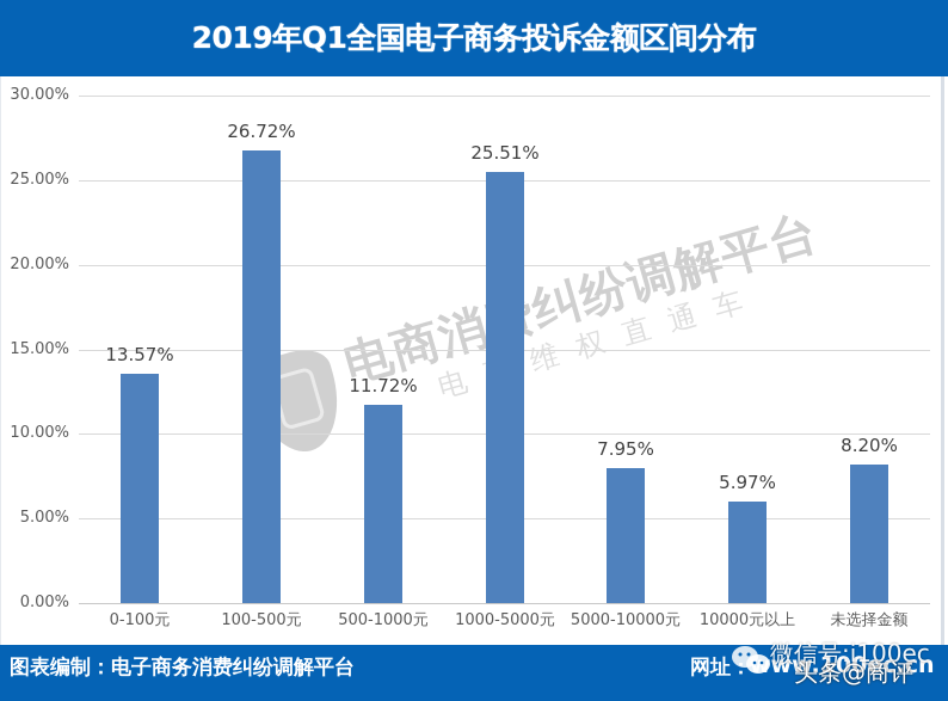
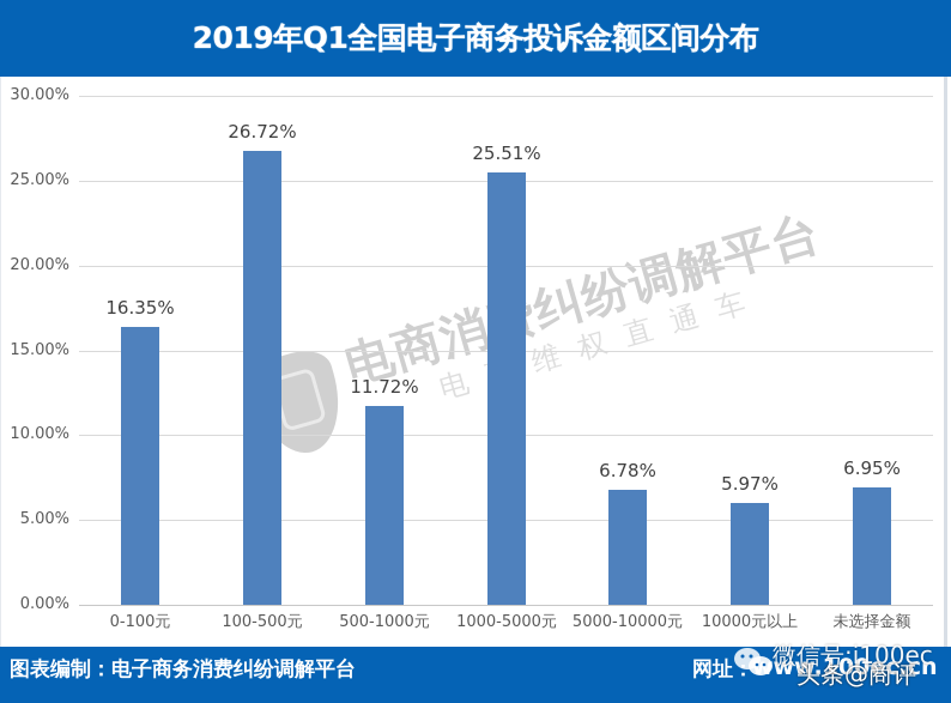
0-100元: 13.57% -> 16.35%
5000-10000元: 7.95% -> 6.78%
未选择金额: 8.20% -> 6.95%
